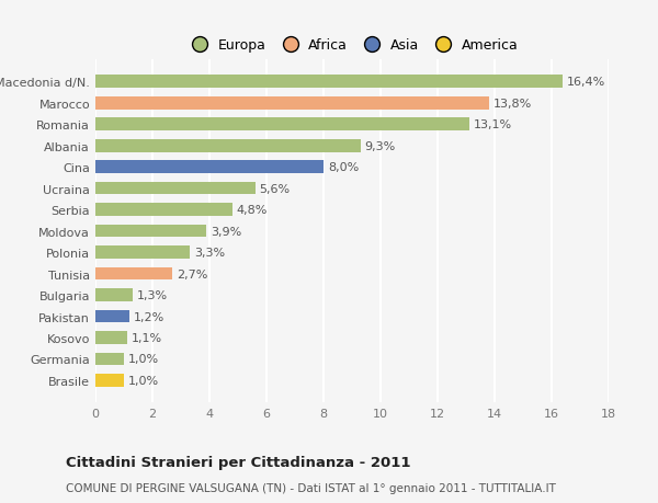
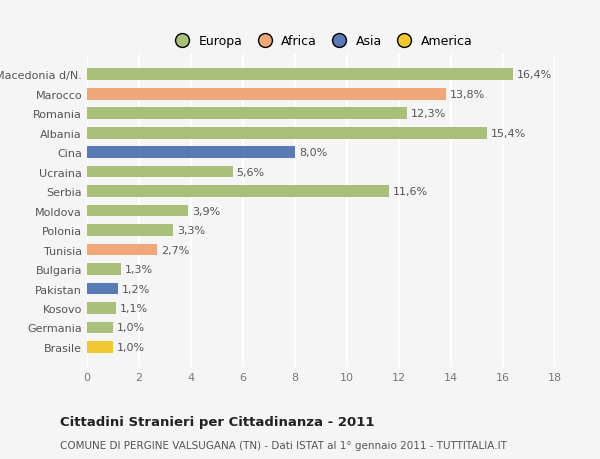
Romania: 13,1% -> 12,3%
Albania: 9,3% -> 15,4%
Serbia: 4,8% -> 11,6%
